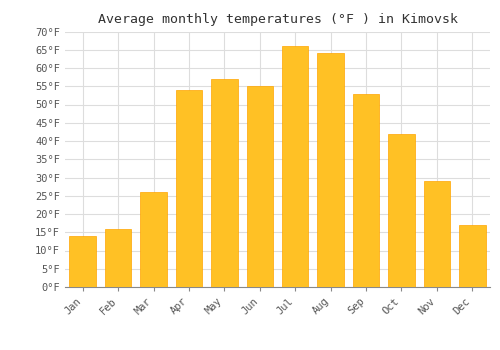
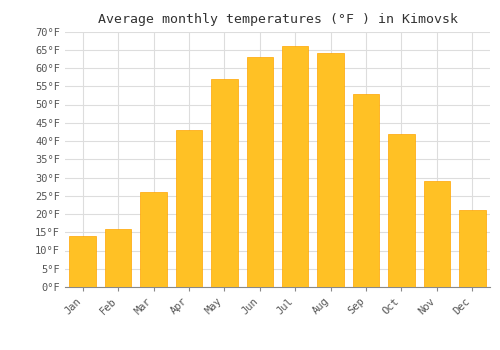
Apr: 54°F -> 43°F
Jun: 55°F -> 63°F
Dec: 17°F -> 21°F
